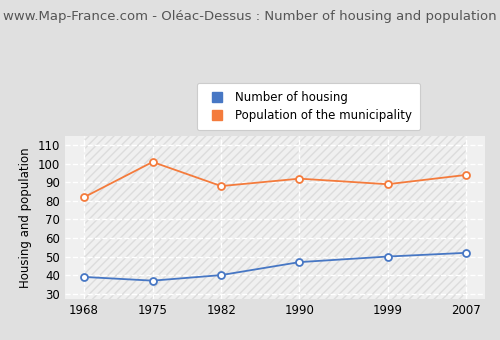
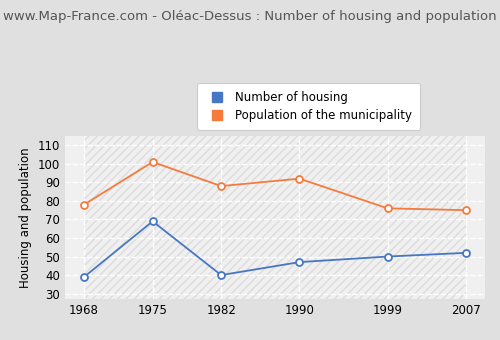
Population of the municipality/1968: 82 -> 78
Number of housing/1975: 37 -> 69
Population of the municipality/1999: 89 -> 76
Population of the municipality/2007: 94 -> 75
